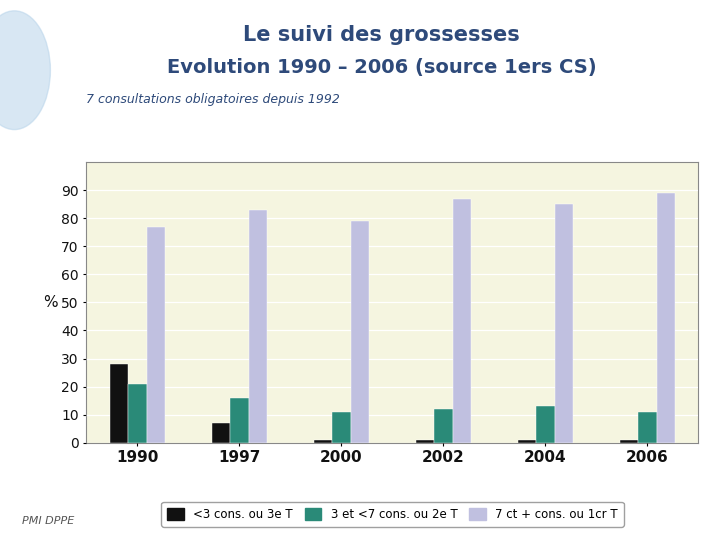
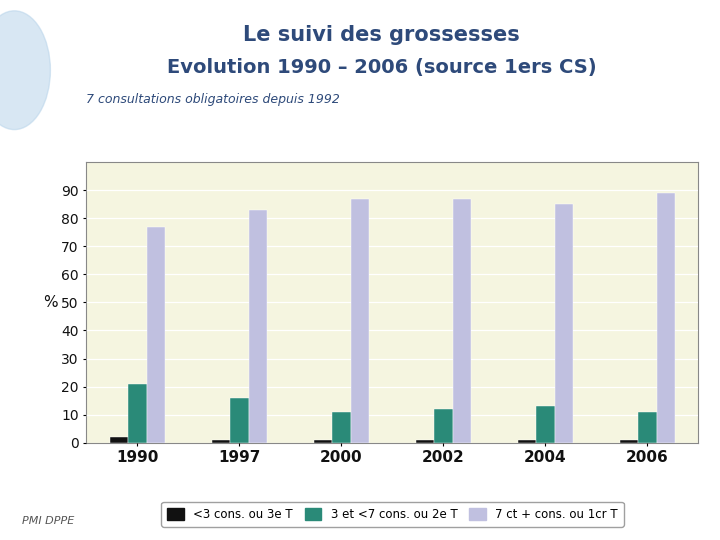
<3 cons. ou 3e T/1990: 28 -> 2
<3 cons. ou 3e T/1997: 7 -> 1
7 ct + cons. ou 1cr T/2000: 79 -> 87
